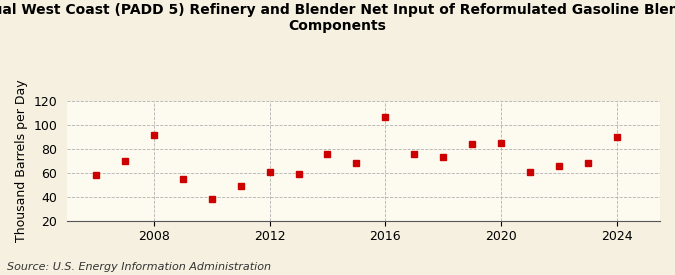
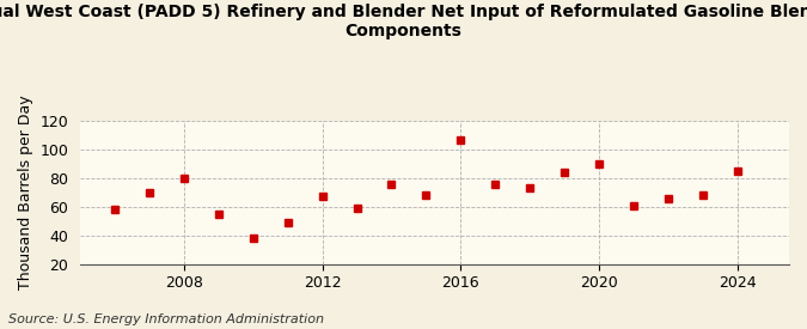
2008: 92 -> 80
2012: 61 -> 67
2020: 85 -> 90
2024: 90 -> 85
